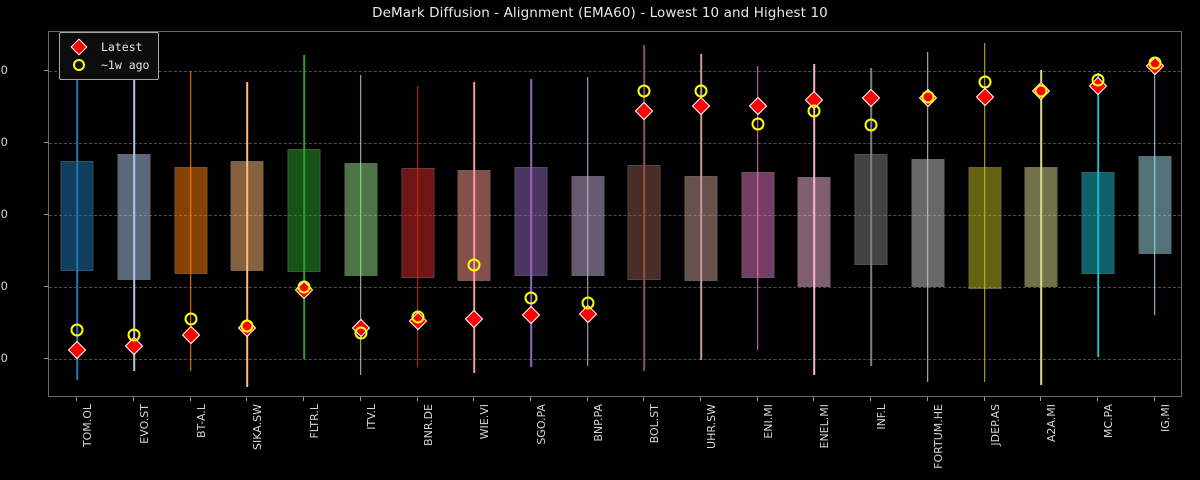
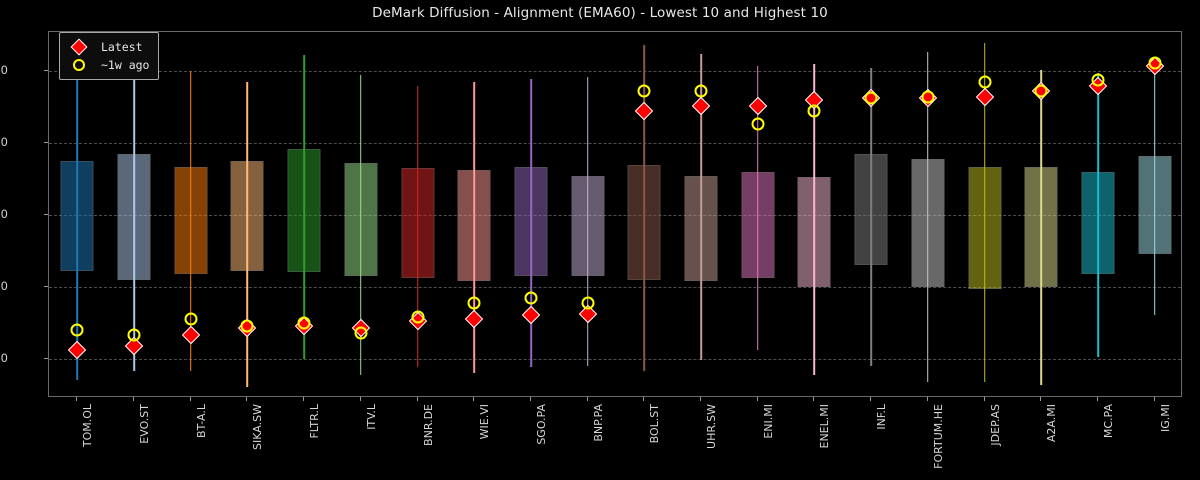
Latest/FLTR.L: -21 -> -31
~1w ago/FLTR.L: -20 -> -30
~1w ago/WIE.VI: -14 -> -24
~1w ago/INF.L: 25 -> 32
